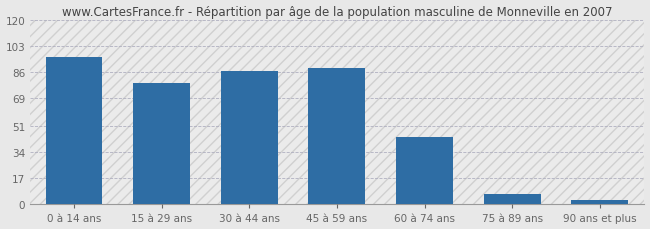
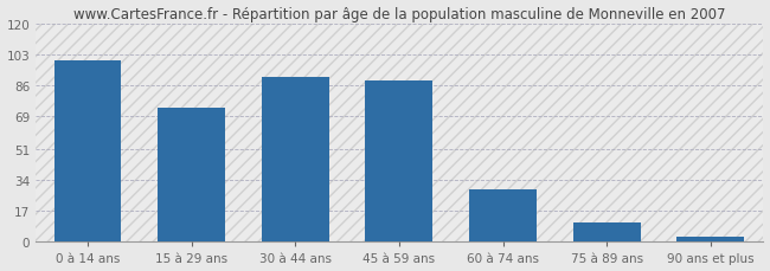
0 à 14 ans: 96 -> 100
15 à 29 ans: 79 -> 74
30 à 44 ans: 87 -> 91
60 à 74 ans: 44 -> 29
75 à 89 ans: 7 -> 11
